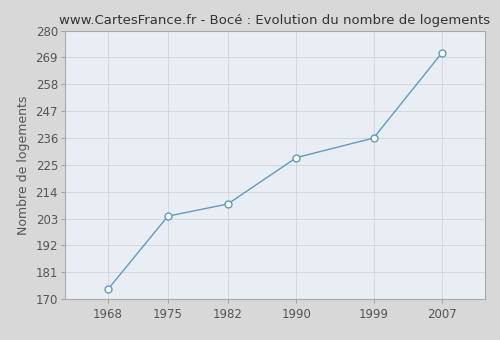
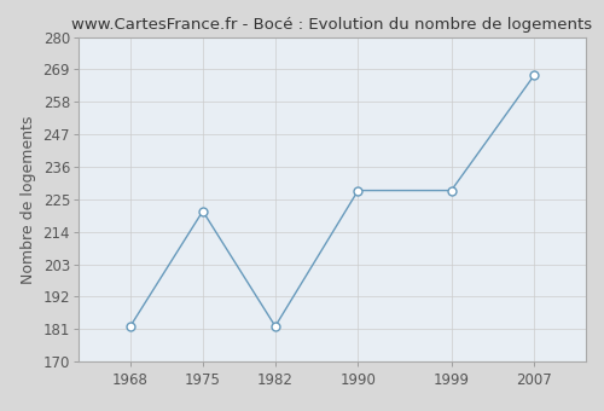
1968: 174 -> 182
1975: 204 -> 221
1982: 209 -> 182
1999: 236 -> 228
2007: 271 -> 267
